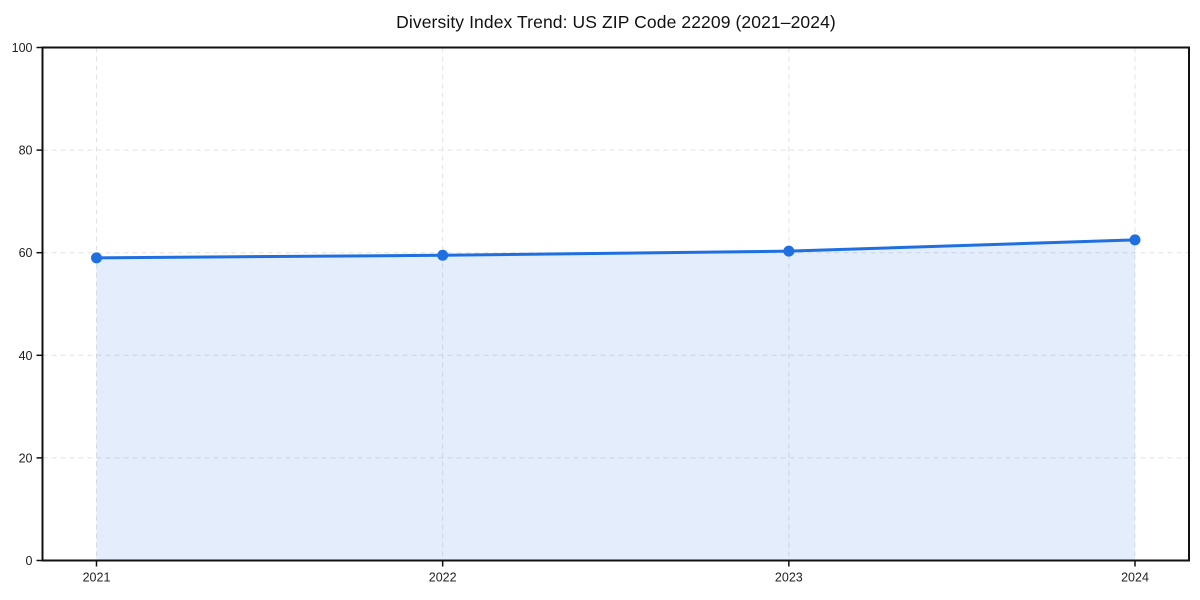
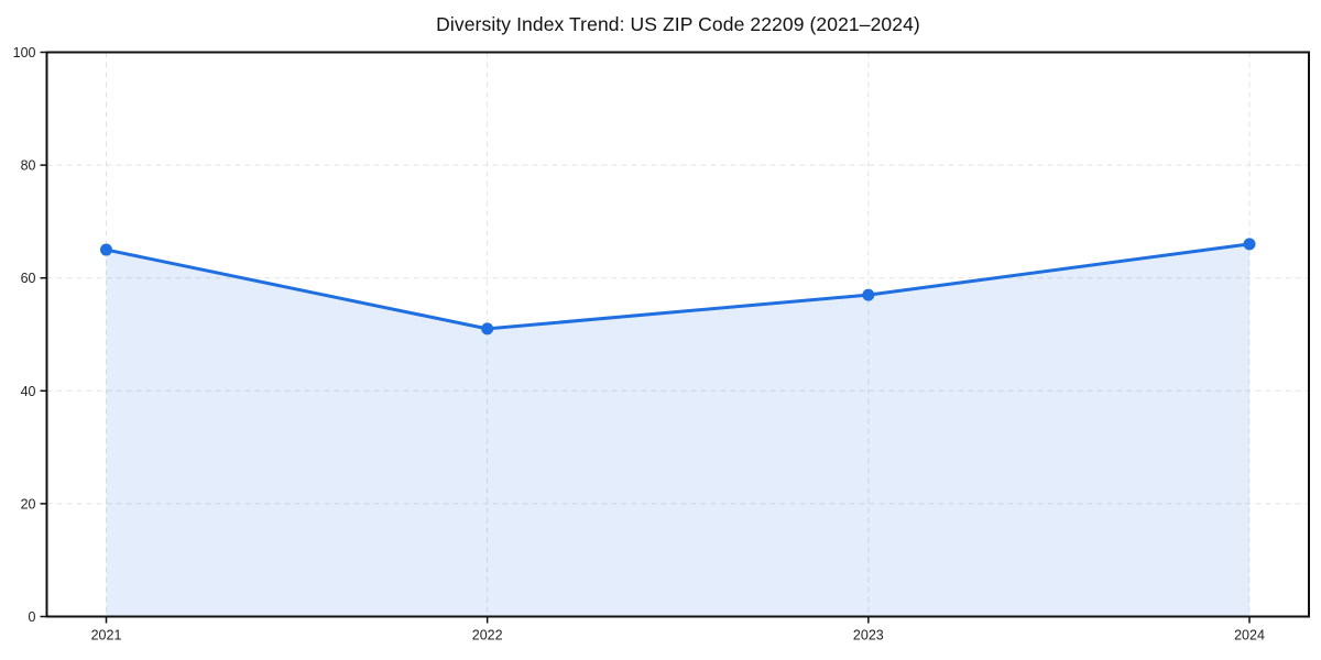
2021: 59 -> 65
2022: 60 -> 51
2023: 60 -> 57
2024: 62 -> 66
